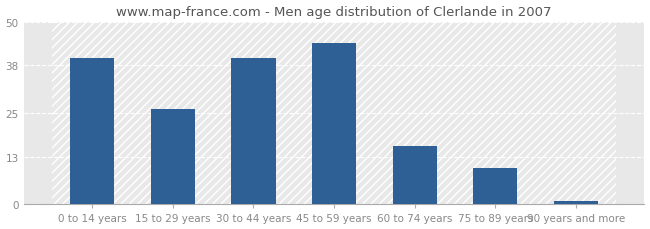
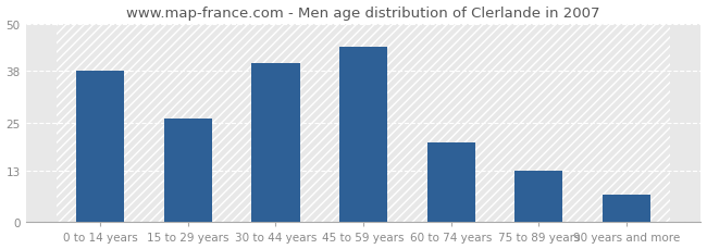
0 to 14 years: 40 -> 38
60 to 74 years: 16 -> 20
75 to 89 years: 10 -> 13
90 years and more: 1 -> 7
